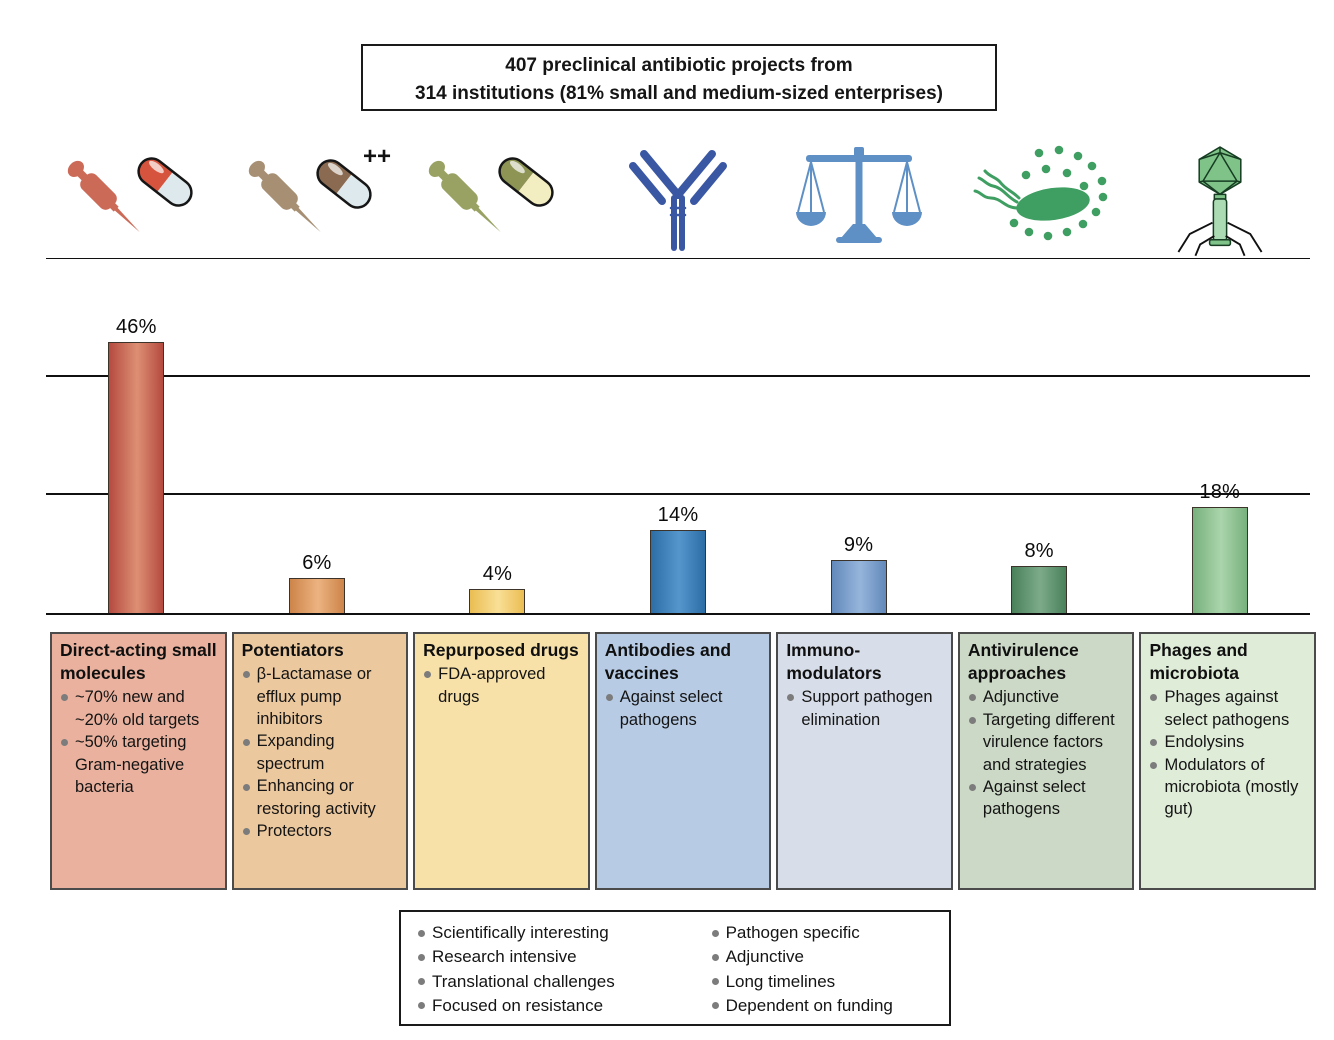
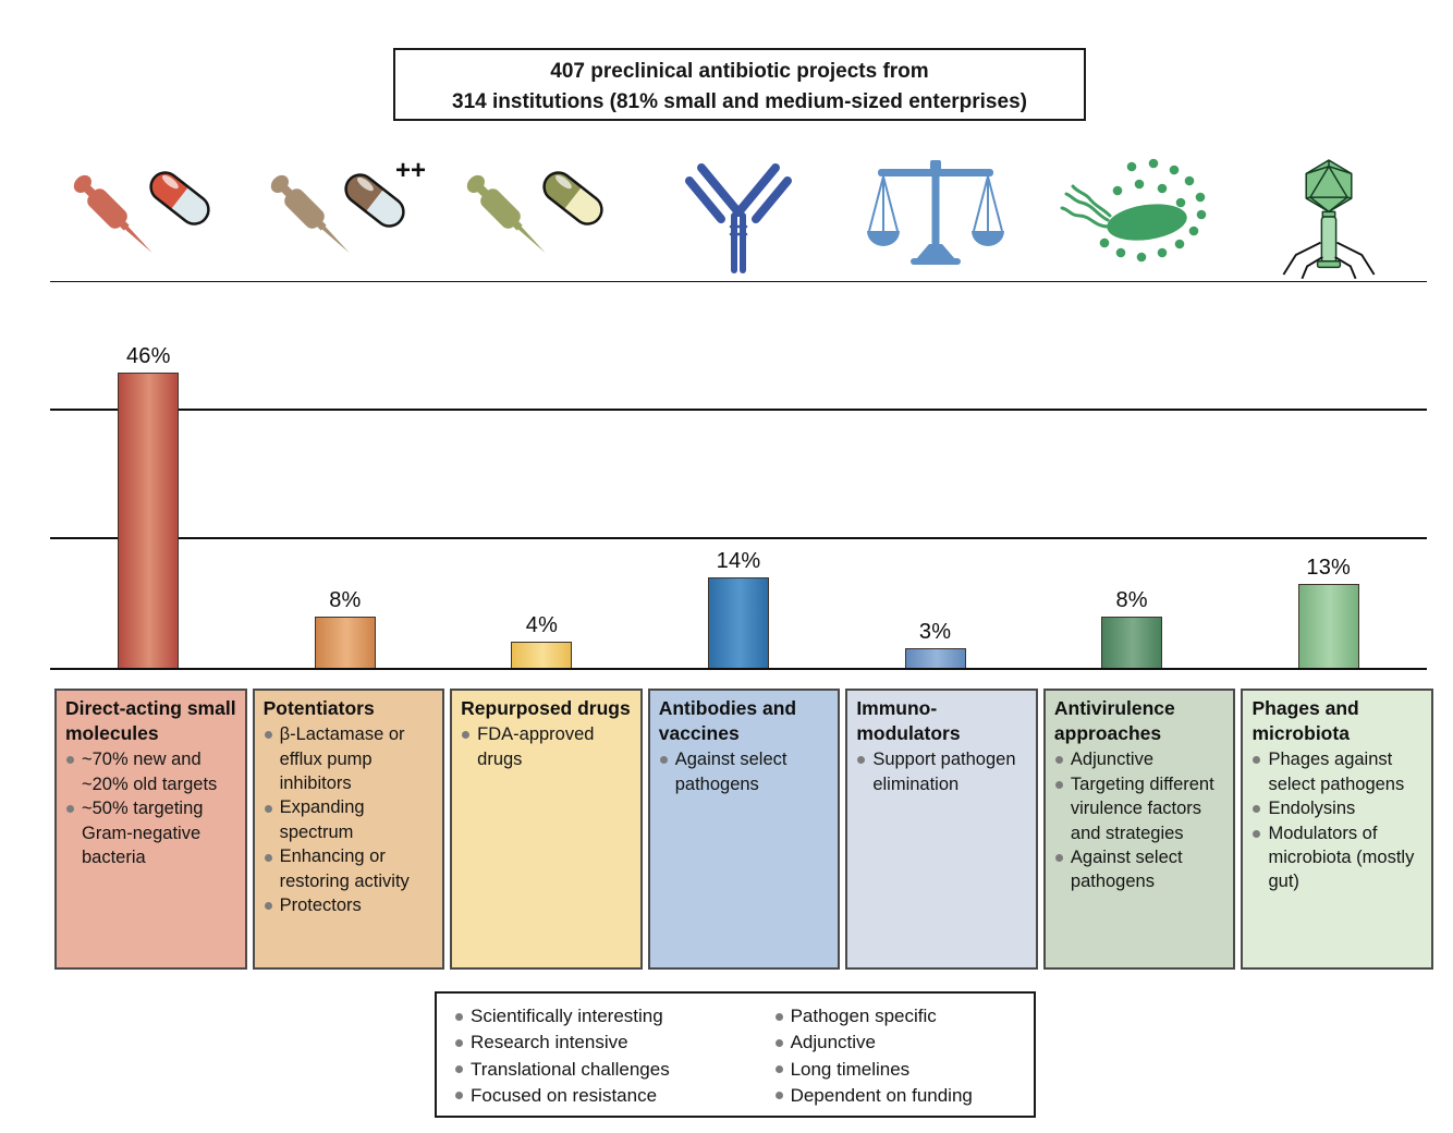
Potentiators: 6% -> 8%
Immuno-modulators: 9% -> 3%
Phages and microbiota: 18% -> 13%
